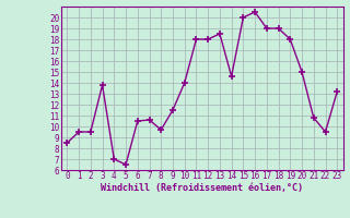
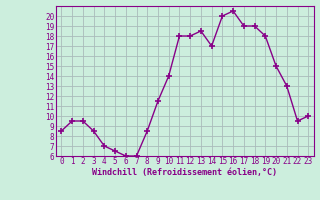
3: 13.8 -> 8.5
6: 10.5 -> 6.0
7: 10.6 -> 6.0
8: 9.7 -> 8.5
14: 14.6 -> 17.0
21: 10.8 -> 13.0
23: 13.2 -> 10.0
